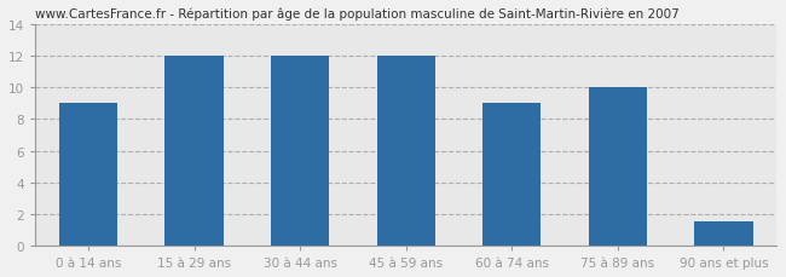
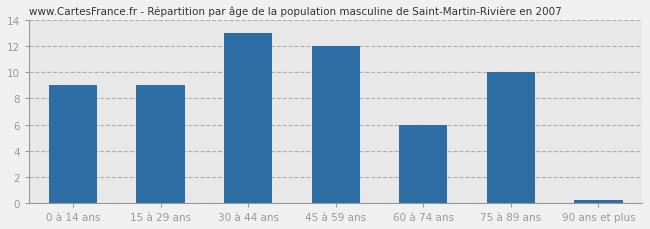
15 à 29 ans: 12.0 -> 9.0
30 à 44 ans: 12.0 -> 13.0
60 à 74 ans: 9.0 -> 6.0
90 ans et plus: 1.5 -> 0.2
